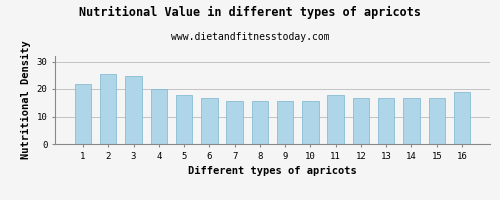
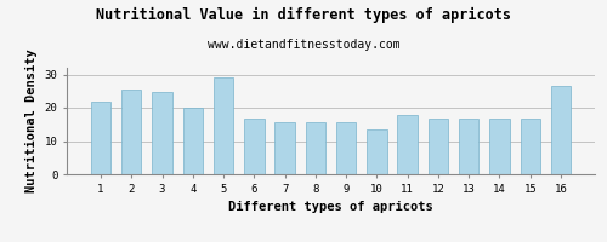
5: 18.0 -> 29.0
10: 15.8 -> 13.5
16: 19.0 -> 26.5
